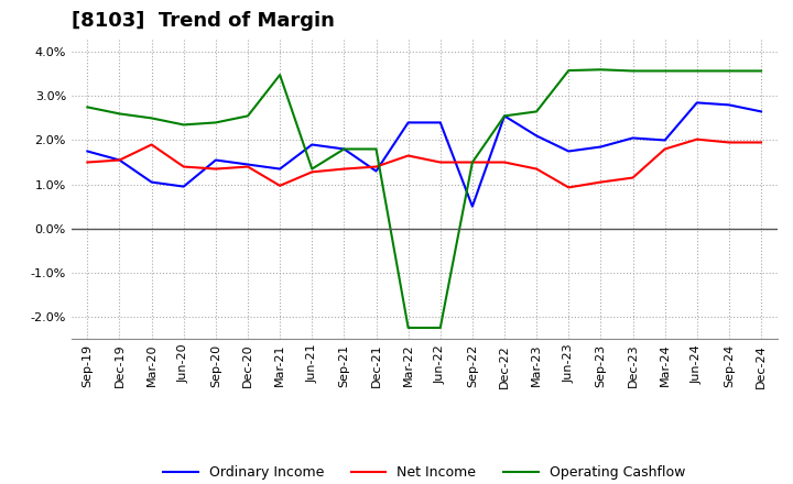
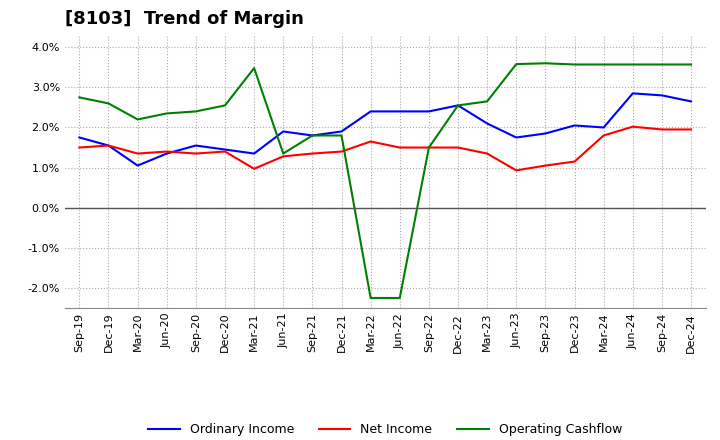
Net Income/Mar-20: 1.90% -> 1.35%
Operating Cashflow/Mar-20: 2.50% -> 2.20%
Ordinary Income/Jun-20: 0.95% -> 1.35%
Ordinary Income/Dec-21: 1.30% -> 1.90%
Ordinary Income/Sep-22: 0.50% -> 2.40%
